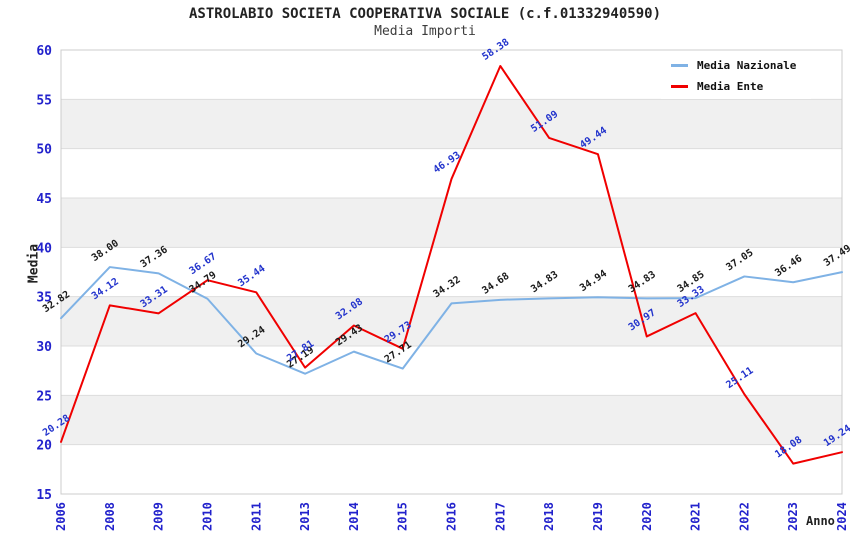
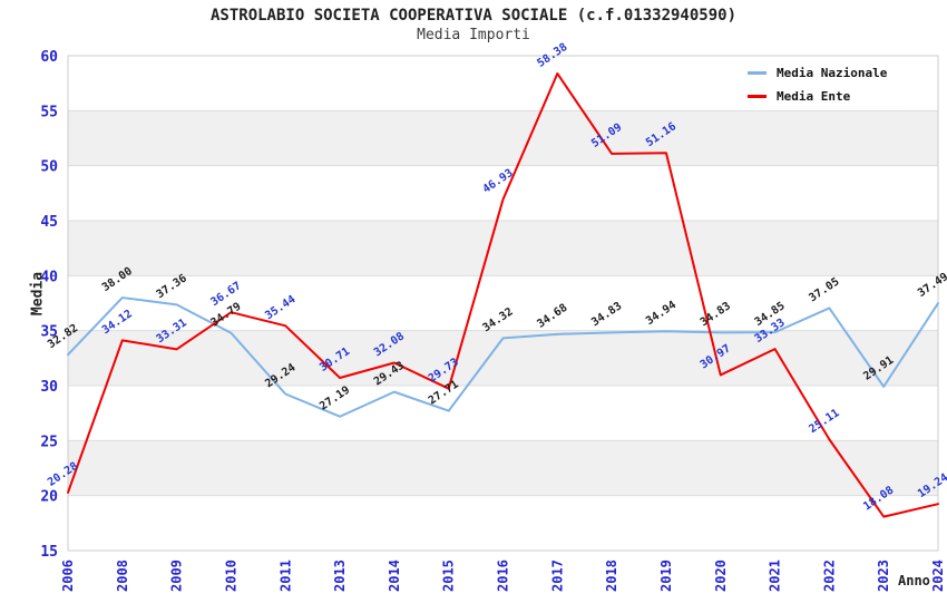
Media Ente/2013: 27.81 -> 30.71
Media Ente/2019: 49.44 -> 51.16
Media Nazionale/2023: 36.46 -> 29.91
